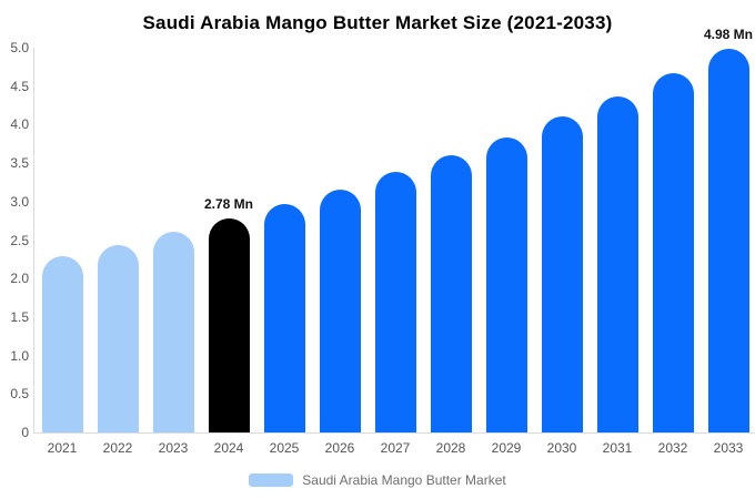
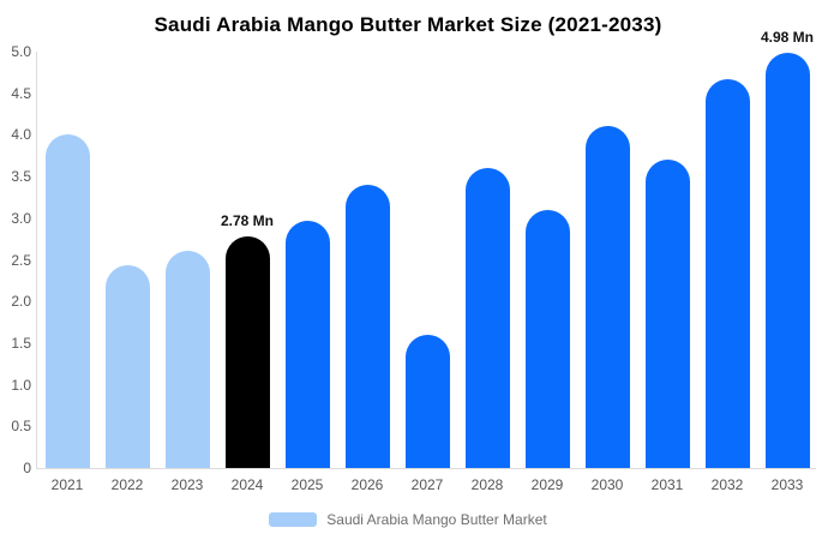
2021: 2.3 -> 4.0
2026: 3.2 -> 3.4
2027: 3.4 -> 1.6
2029: 3.8 -> 3.1
2031: 4.4 -> 3.7
